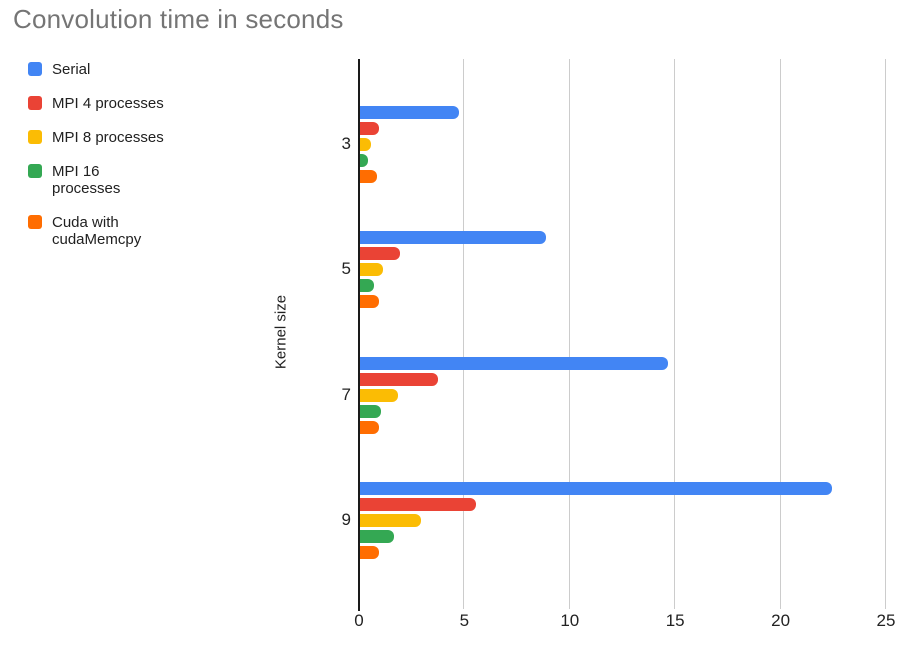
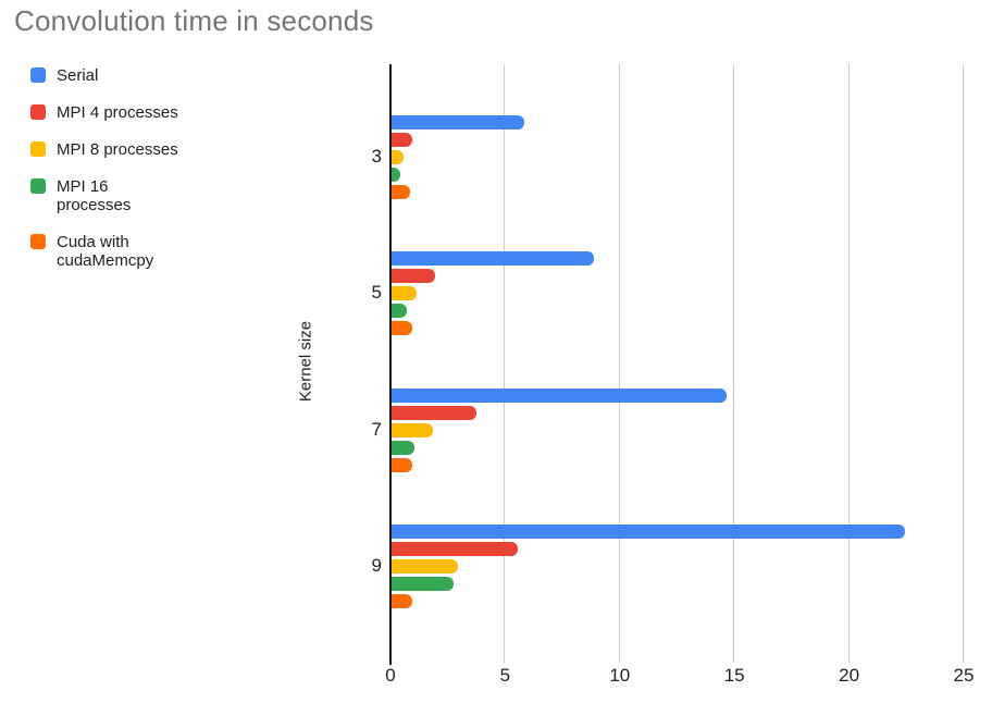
Serial/3: 4.7 -> 5.8
MPI 16 processes/9: 1.6 -> 2.7
